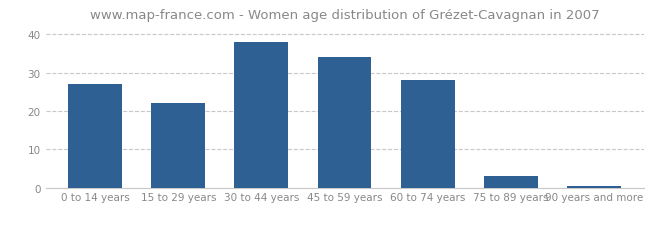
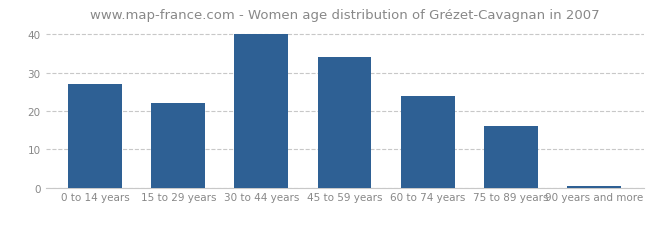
30 to 44 years: 38.0 -> 40.0
60 to 74 years: 28.0 -> 24.0
75 to 89 years: 3.0 -> 16.0
